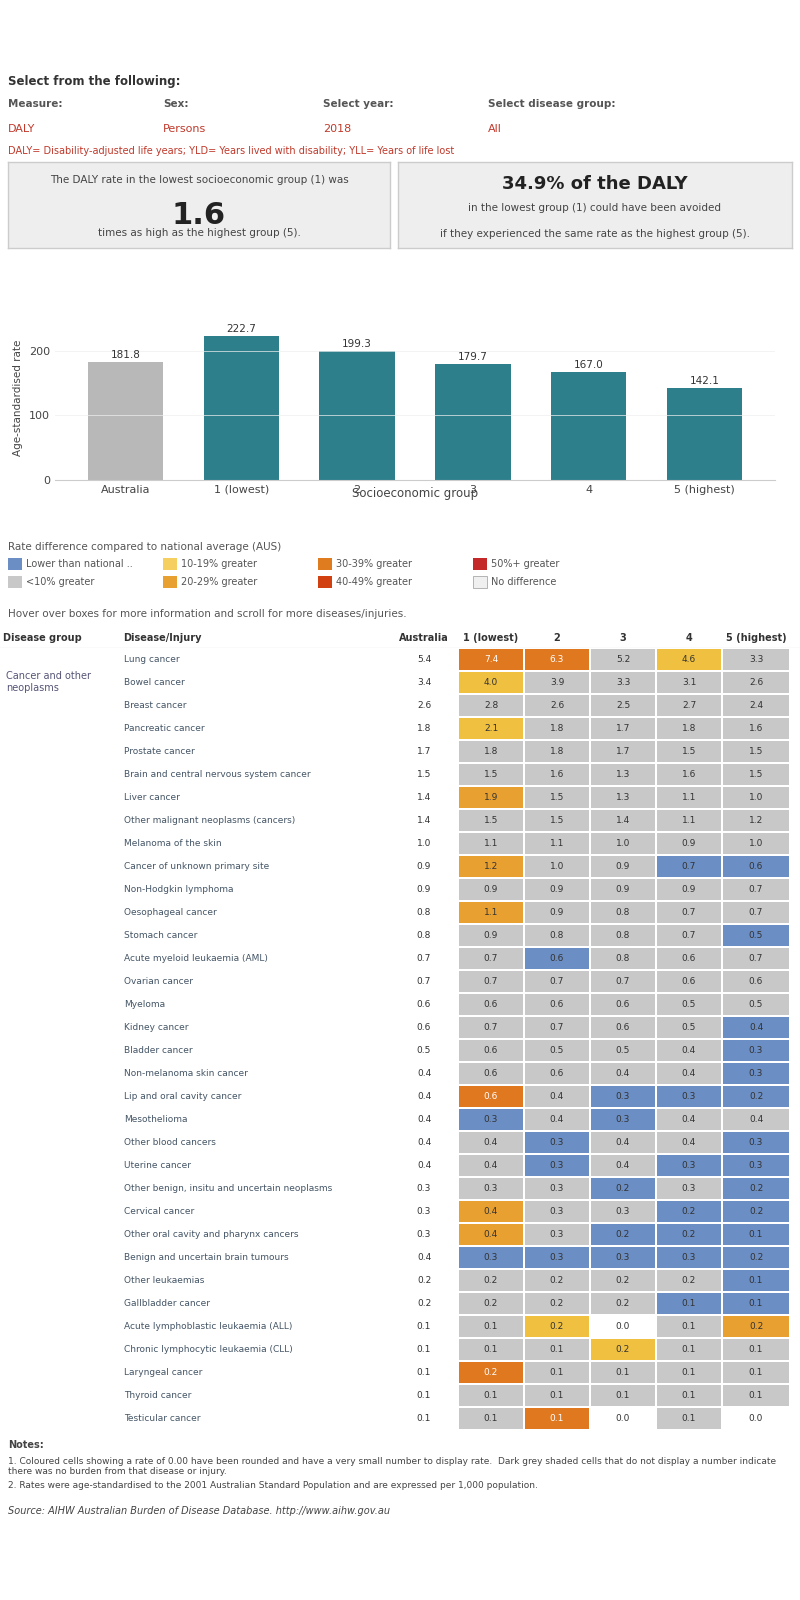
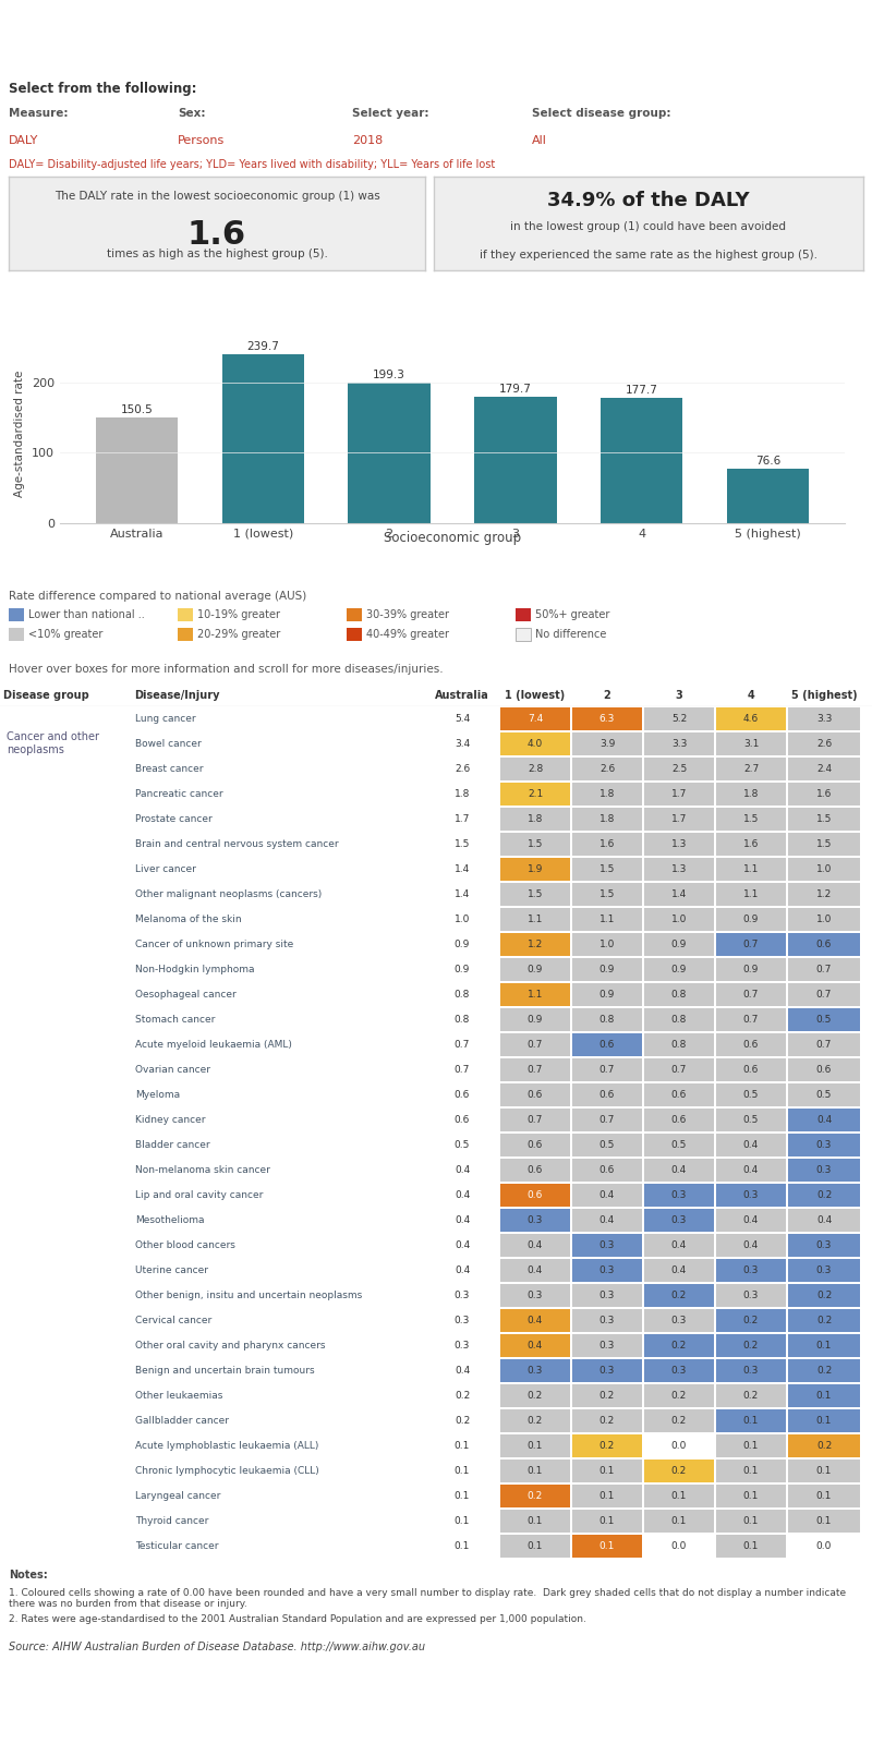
Australia: 181.8 -> 150.5
1 (lowest): 222.7 -> 239.7
4: 167.0 -> 177.7
5 (highest): 142.1 -> 76.6
